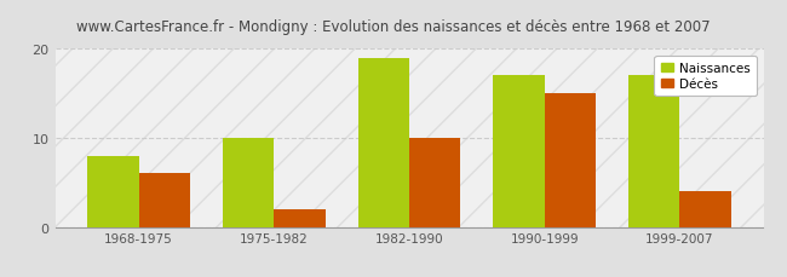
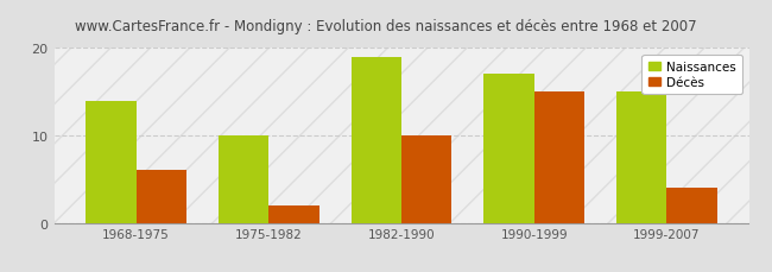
Naissances/1968-1975: 8 -> 14
Naissances/1999-2007: 17 -> 15
